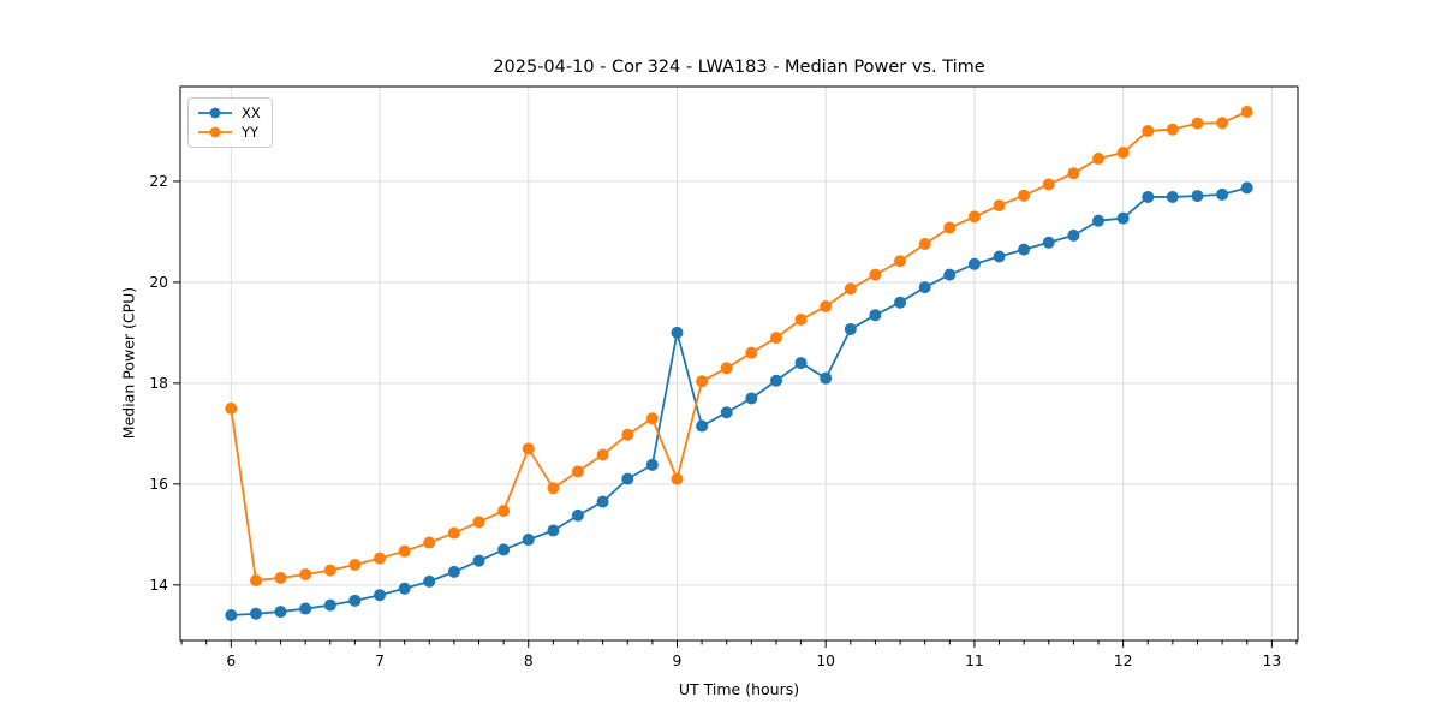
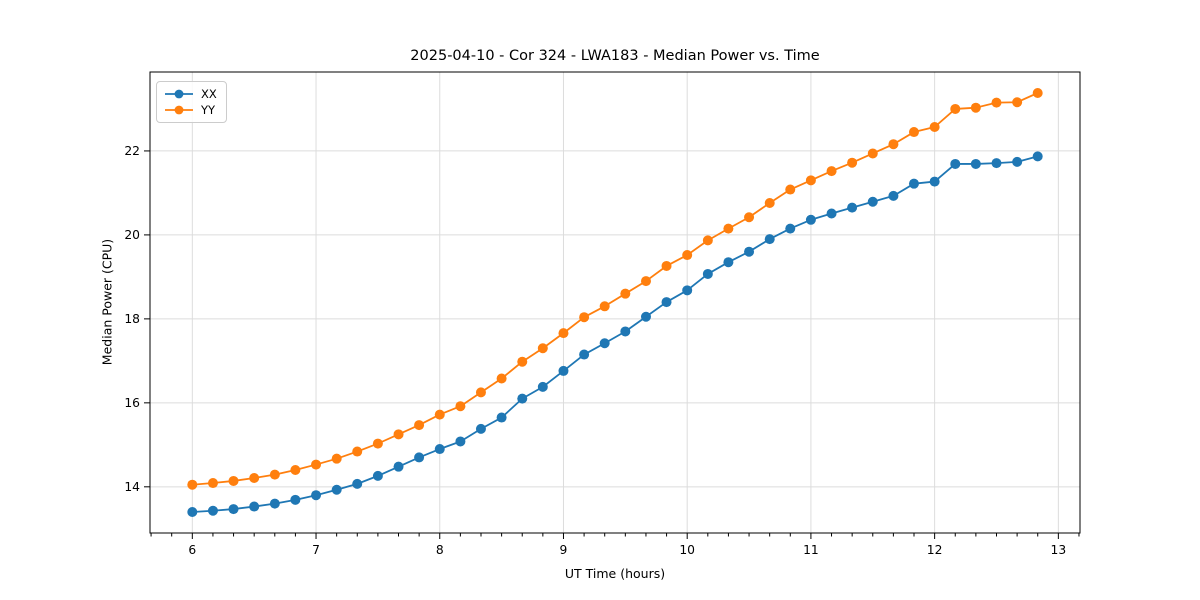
YY/6: 17.5 -> 14.1
YY/8: 16.7 -> 15.7
XX/9: 19.0 -> 16.8
YY/9: 16.1 -> 17.7
XX/10: 18.1 -> 18.7
